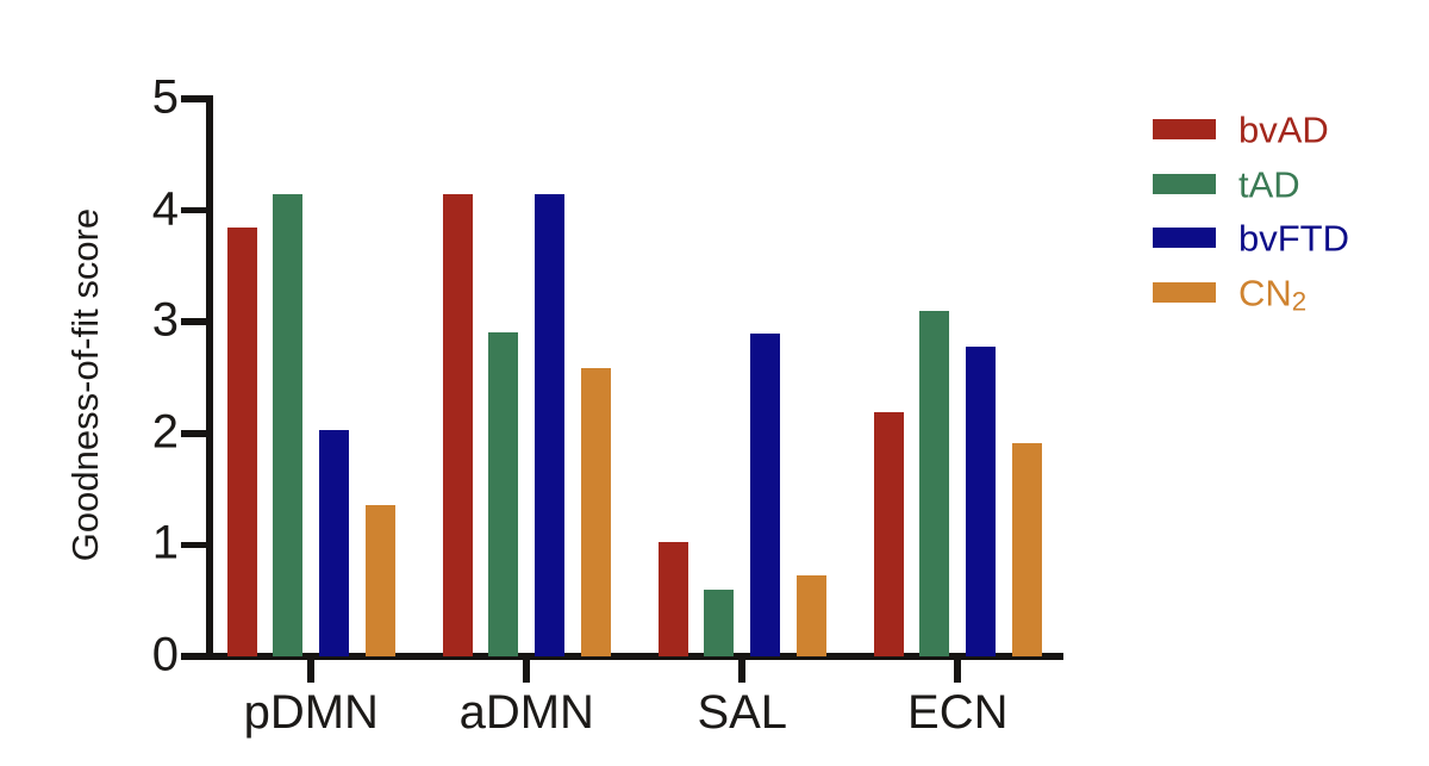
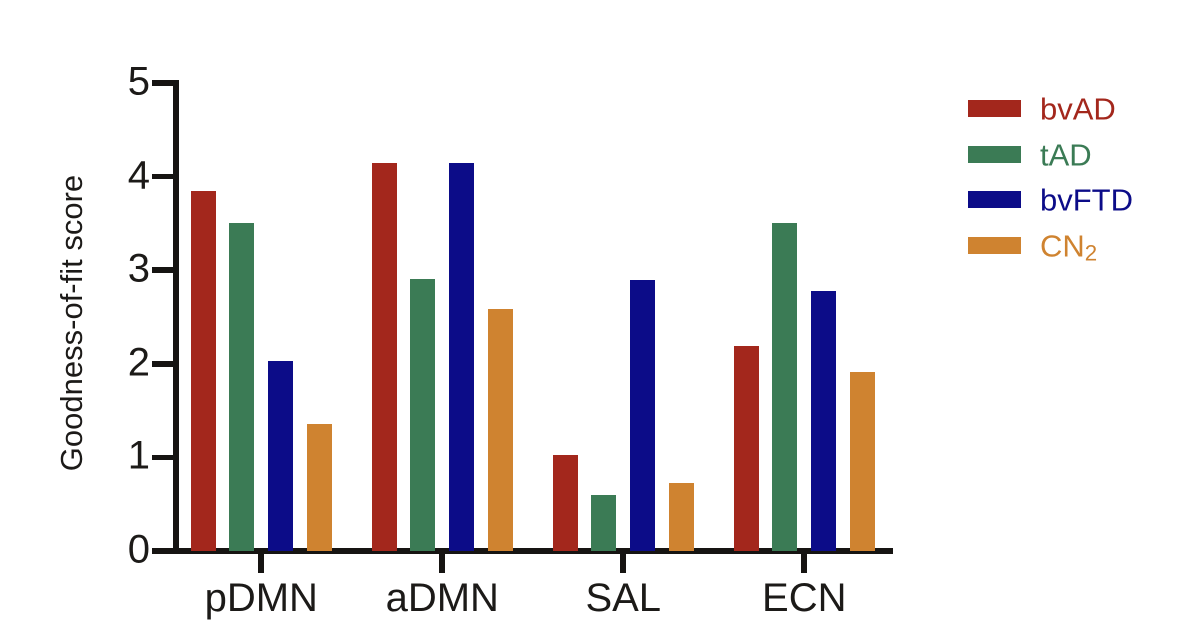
tAD/pDMN: 4.2 -> 3.5
tAD/ECN: 3.1 -> 3.5
